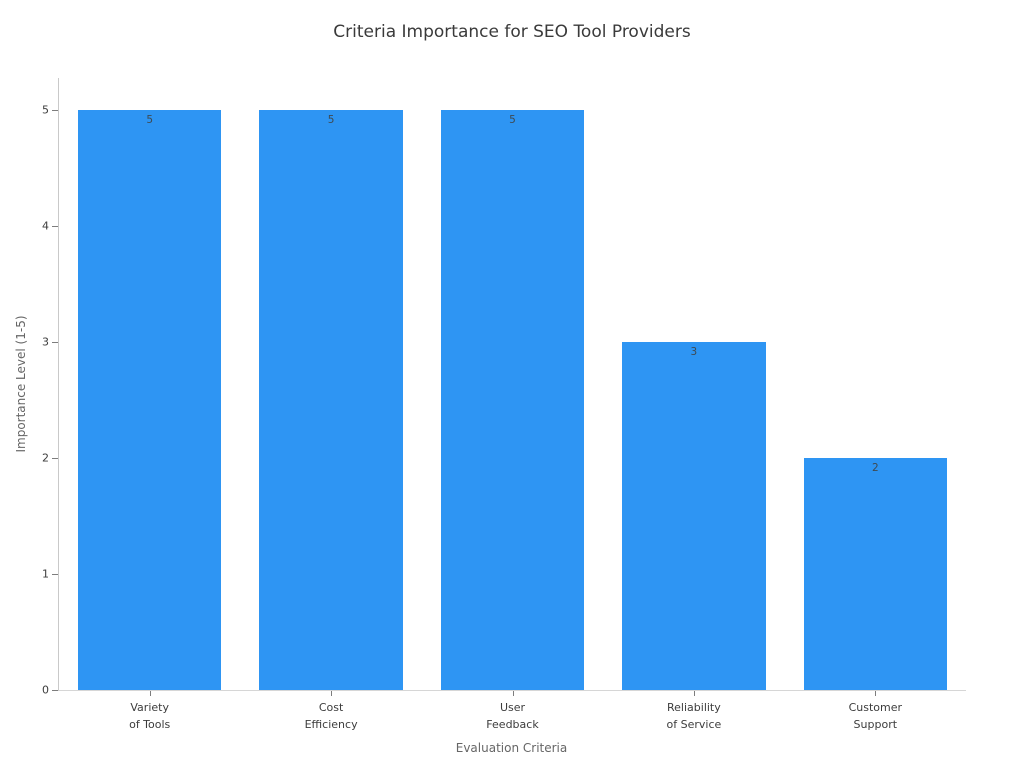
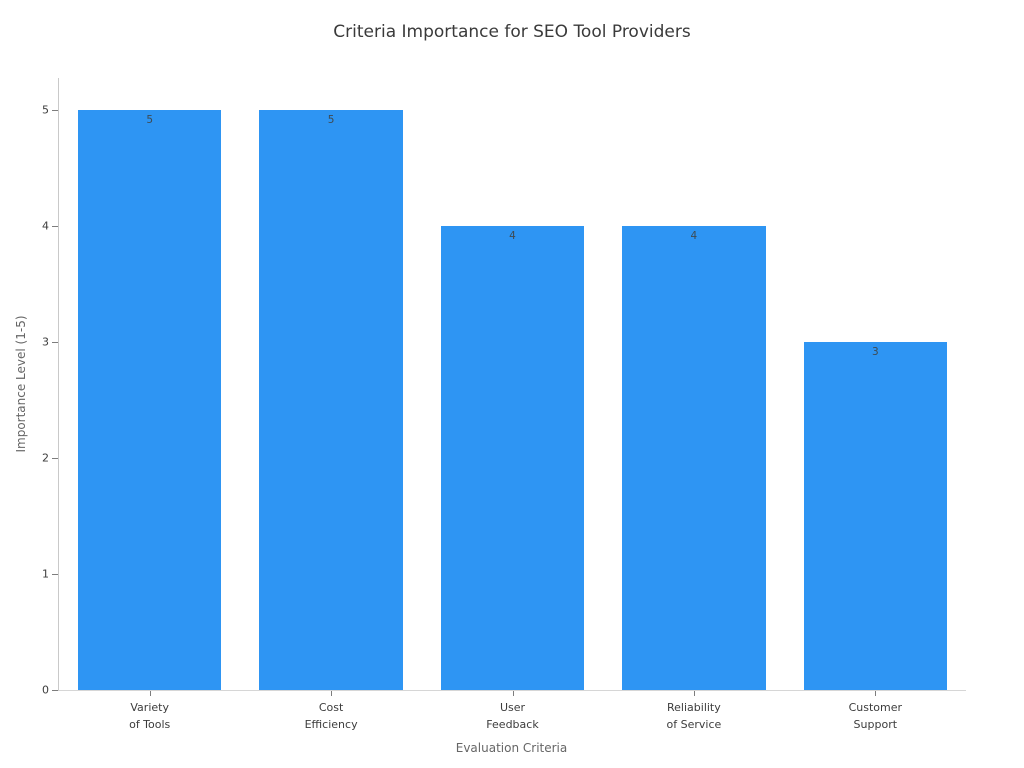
User Feedback: 5 -> 4
Reliability of Service: 3 -> 4
Customer Support: 2 -> 3
